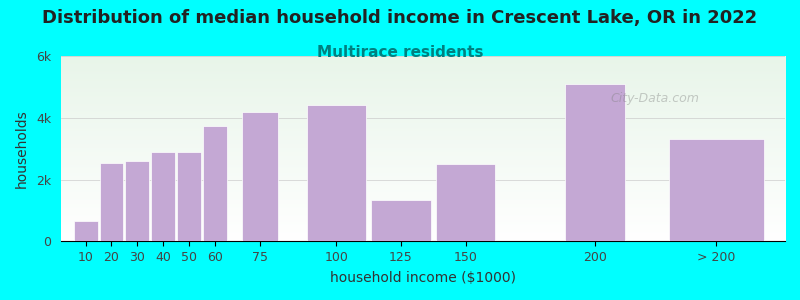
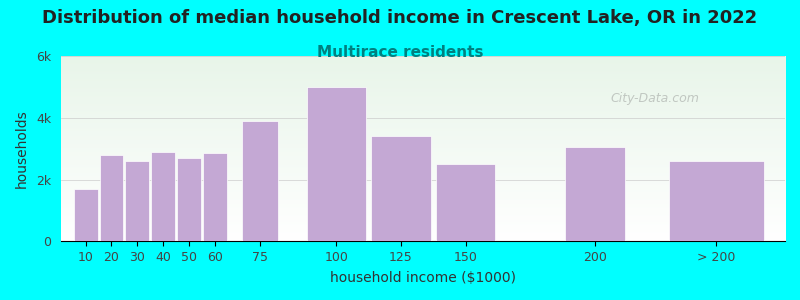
10: 0.65k -> 1.70k
20: 2.55k -> 2.80k
50: 2.90k -> 2.70k
60: 3.75k -> 2.85k
75: 4.20k -> 3.90k
100: 4.40k -> 5.00k
125: 1.35k -> 3.40k
200: 5.10k -> 3.05k
> 200: 3.30k -> 2.60k
